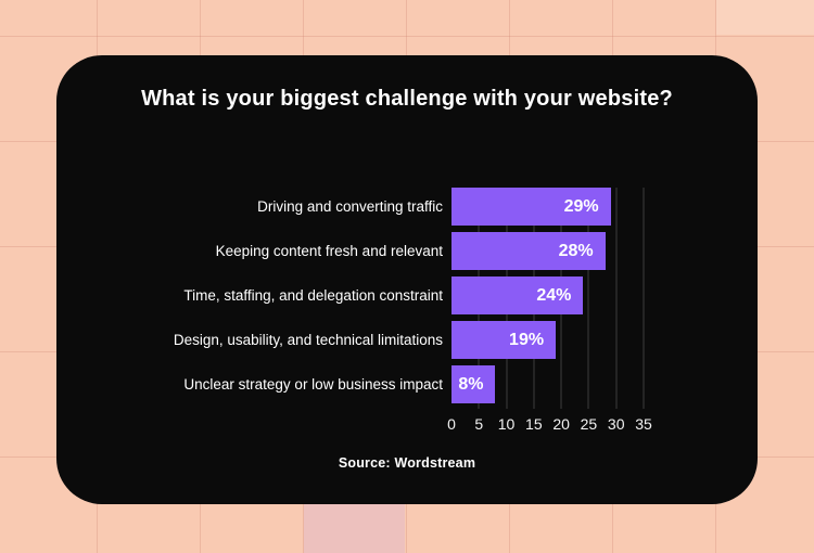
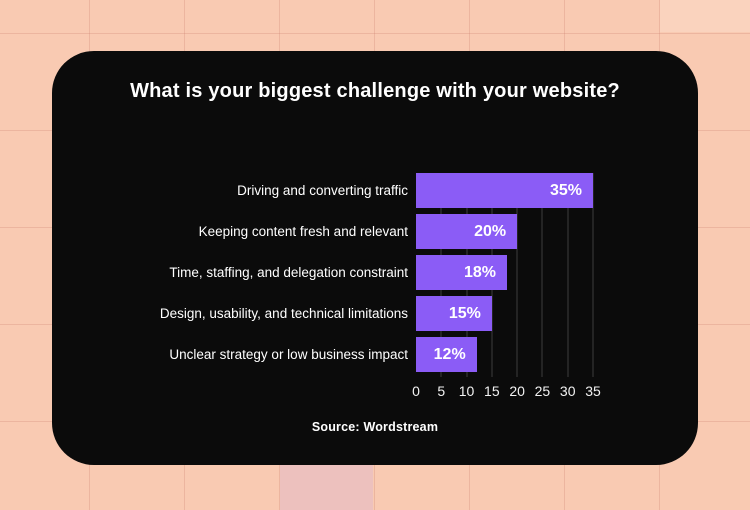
Driving and converting traffic: 29% -> 35%
Keeping content fresh and relevant: 28% -> 20%
Time, staffing, and delegation constraint: 24% -> 18%
Design, usability, and technical limitations: 19% -> 15%
Unclear strategy or low business impact: 8% -> 12%
